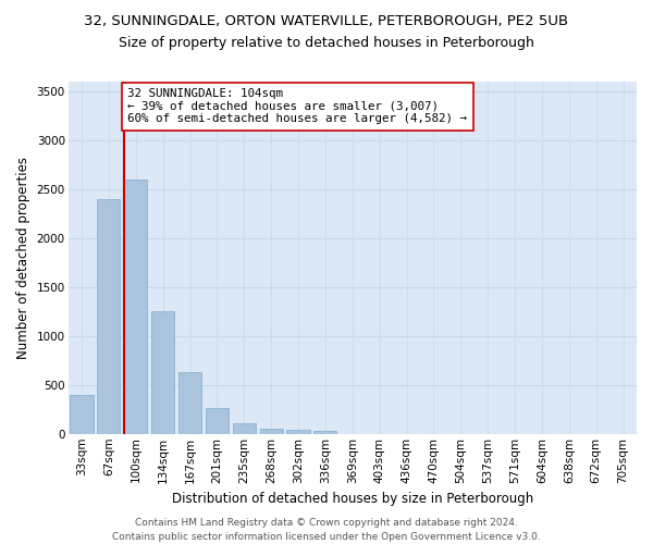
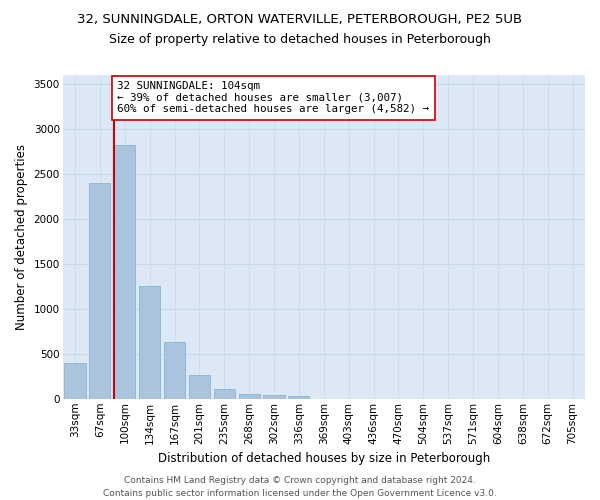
100sqm: 2600 -> 2820
